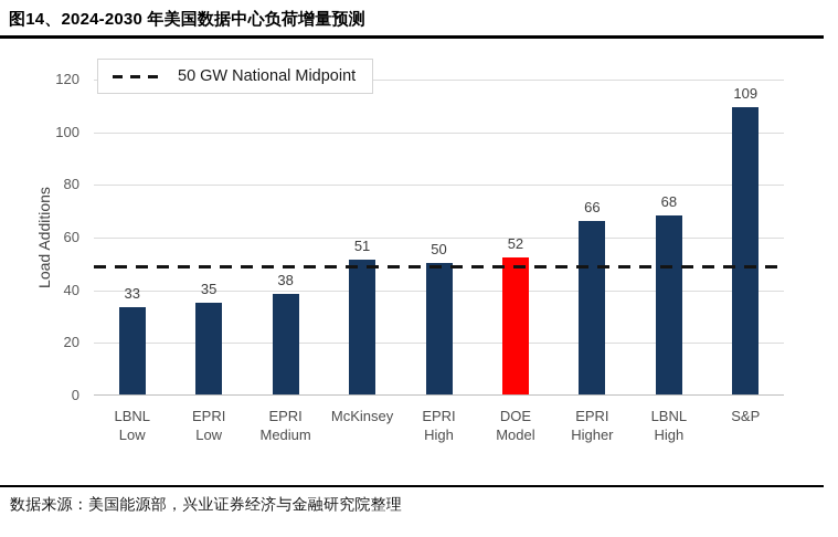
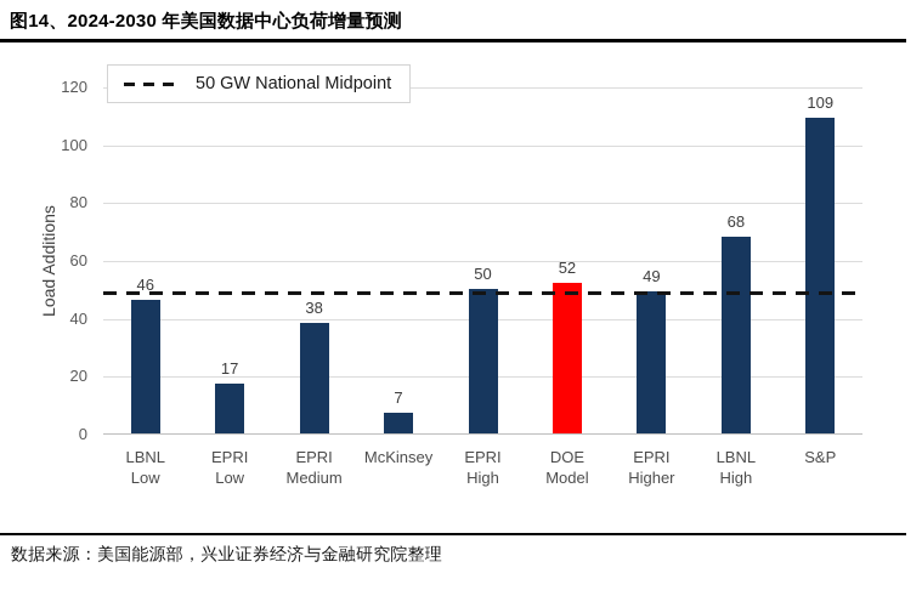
LBNL Low: 33 -> 46
EPRI Low: 35 -> 17
McKinsey: 51 -> 7
EPRI Higher: 66 -> 49
